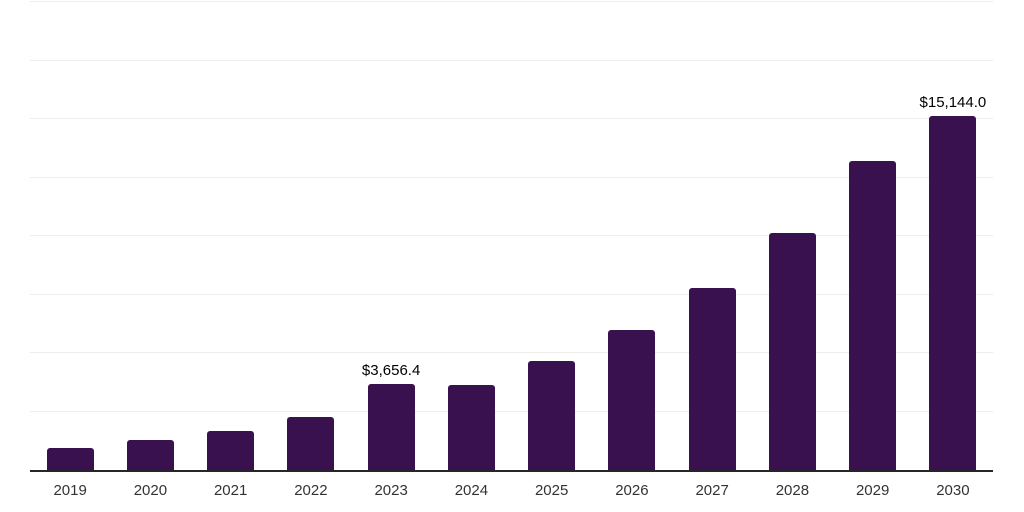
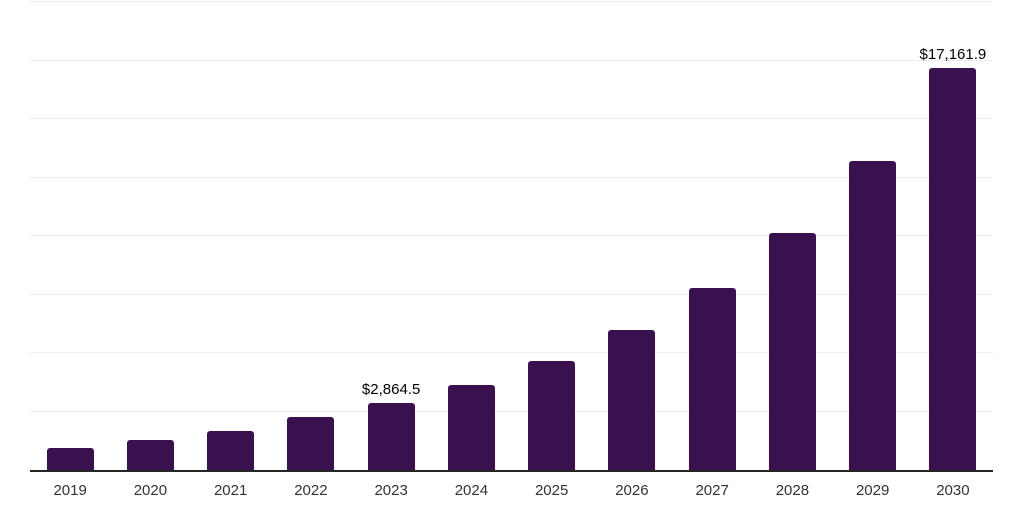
2023: $3,656.4 -> $2,864.5
2030: $15,144.0 -> $17,161.9
